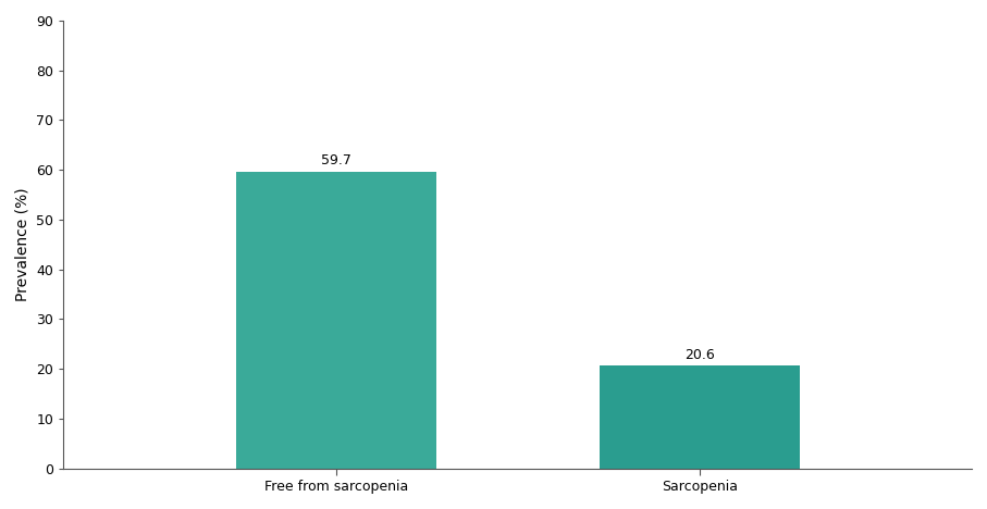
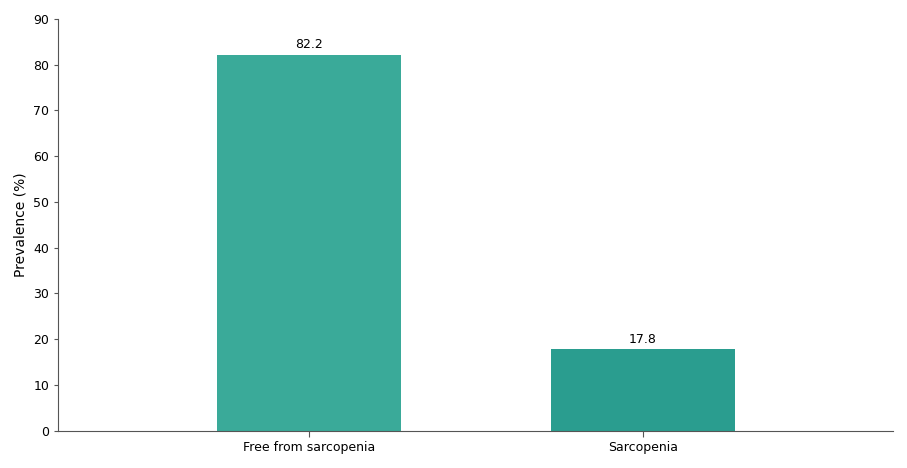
Free from sarcopenia: 59.7 -> 82.2
Sarcopenia: 20.6 -> 17.8
